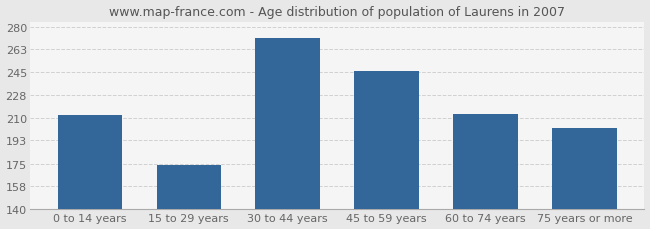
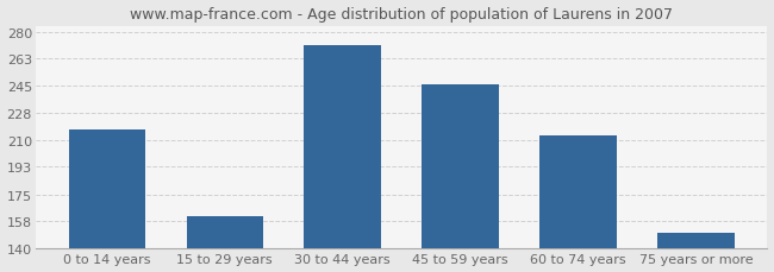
0 to 14 years: 212 -> 217
15 to 29 years: 174 -> 161
75 years or more: 202 -> 150
